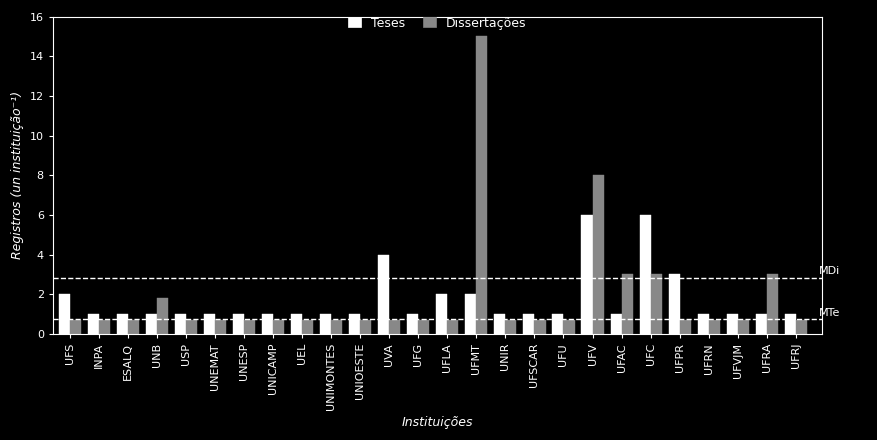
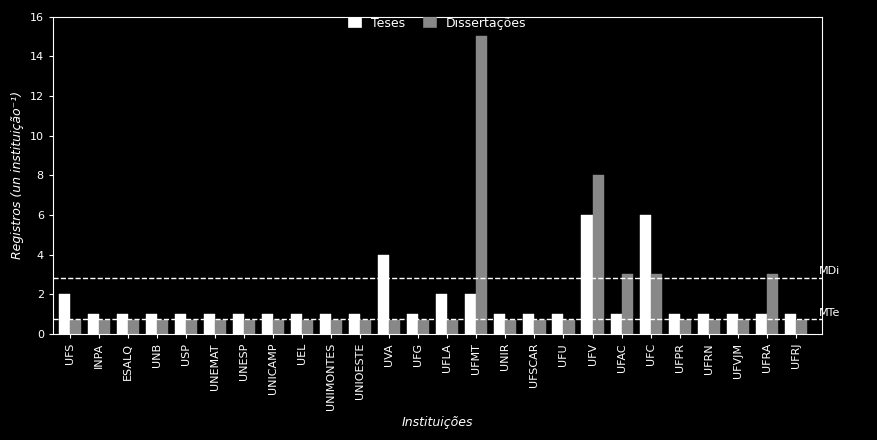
Dissertações/UNB: 1.8 -> 0.7
Teses/UFPR: 3 -> 1
